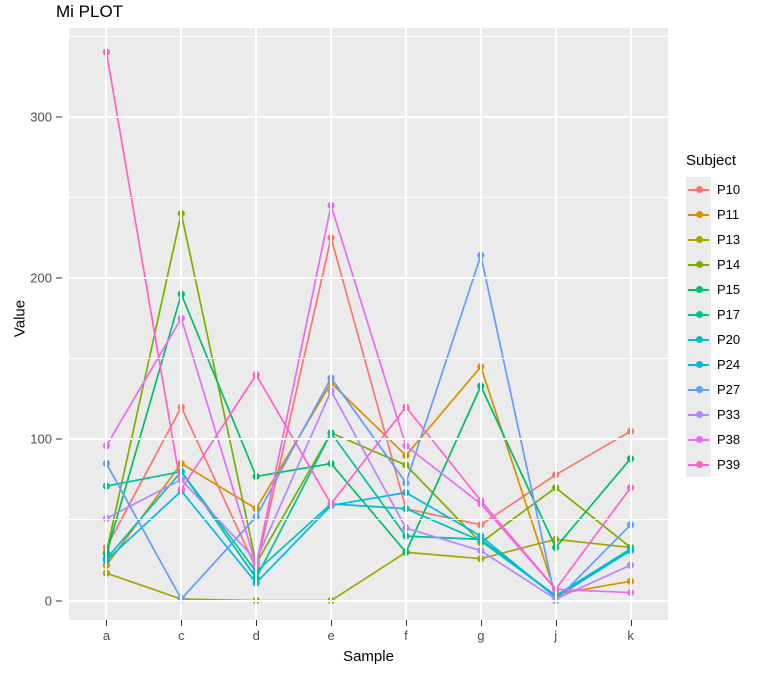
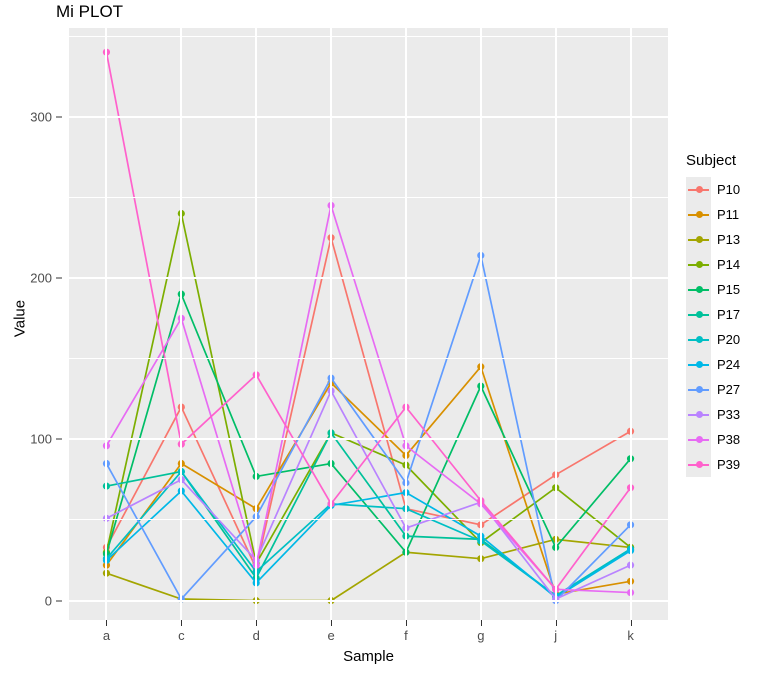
P39/c: 69 -> 97
P33/g: 31 -> 61
